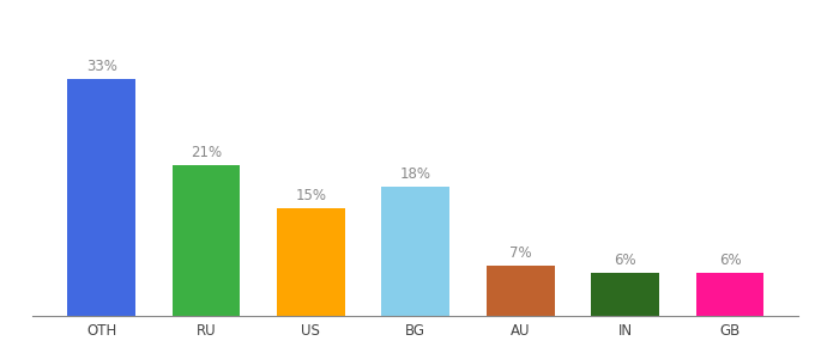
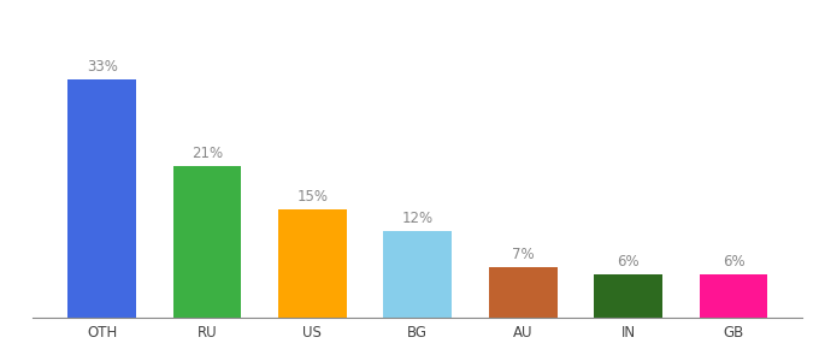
BG: 18% -> 12%
